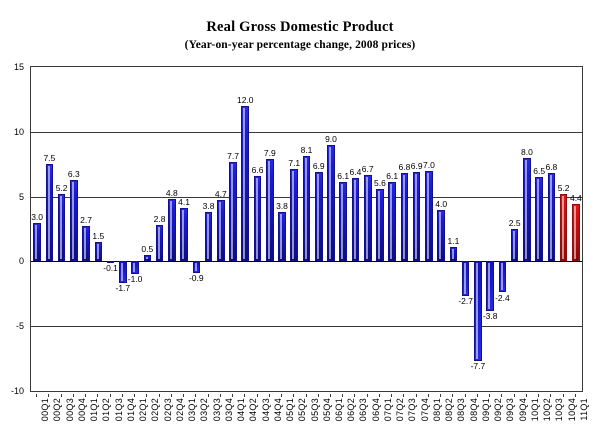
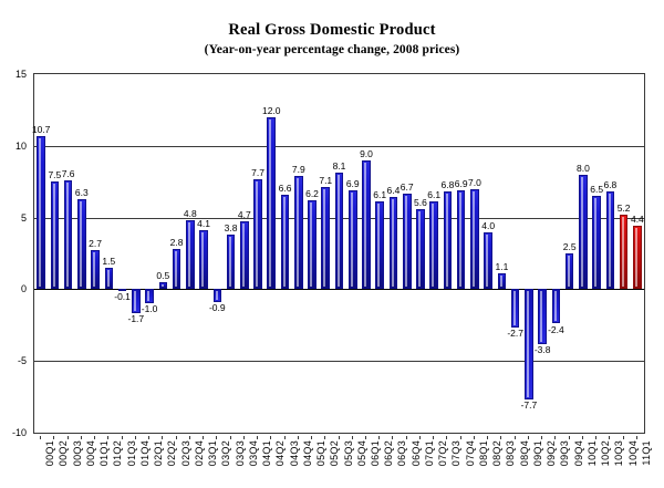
00Q1: 3.0 -> 10.7
00Q3: 5.2 -> 7.6
05Q1: 3.8 -> 6.2
